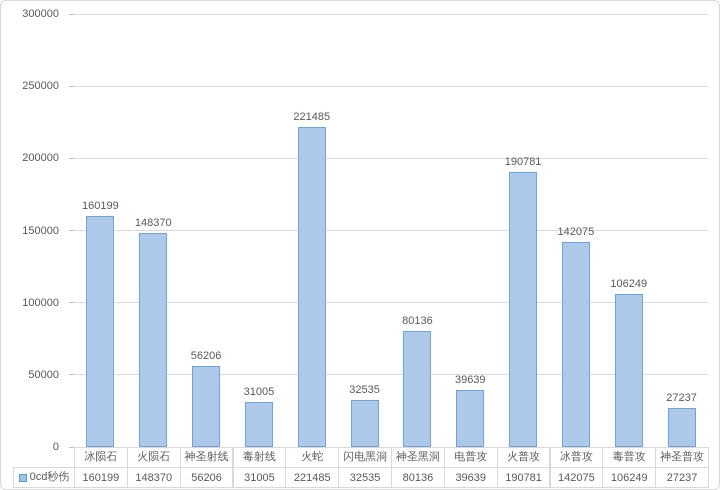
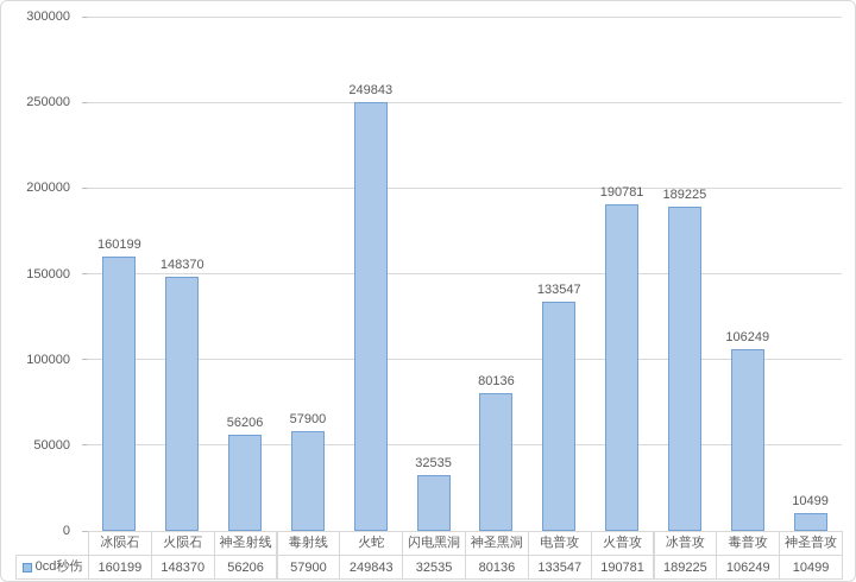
毒射线: 31005 -> 57900
火蛇: 221485 -> 249843
电普攻: 39639 -> 133547
冰普攻: 142075 -> 189225
神圣普攻: 27237 -> 10499
